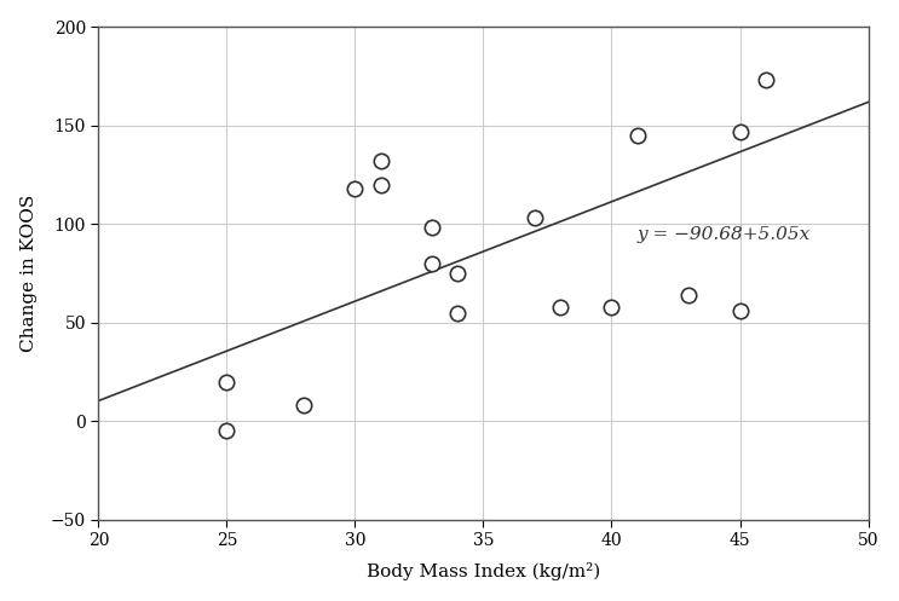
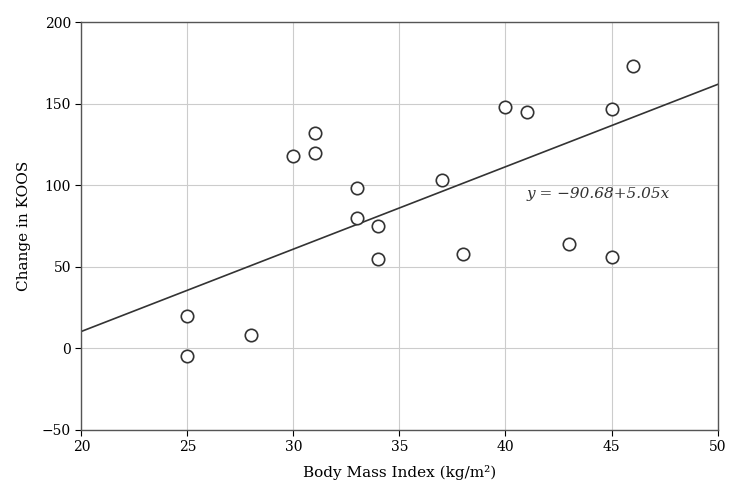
40: 58 -> 148
